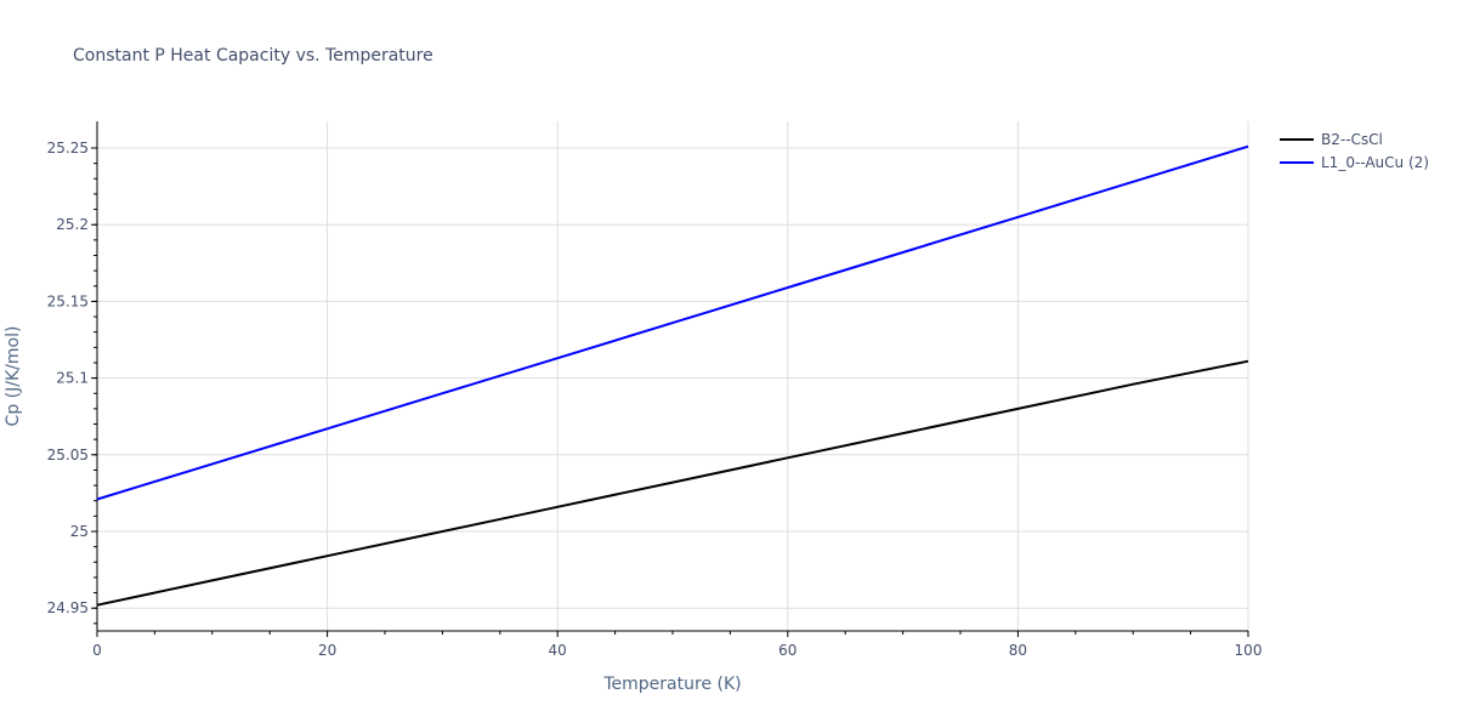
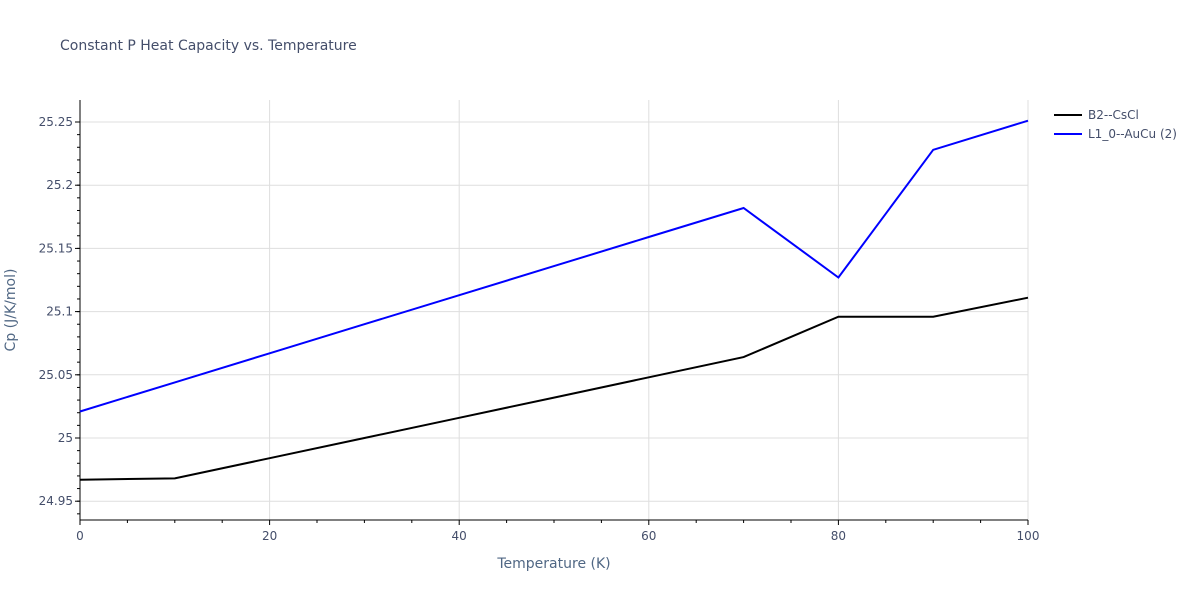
B2--CsCl/0: 24.952 -> 24.967
B2--CsCl/80: 25.080 -> 25.096
L1_0--AuCu (2)/80: 25.205 -> 25.127
